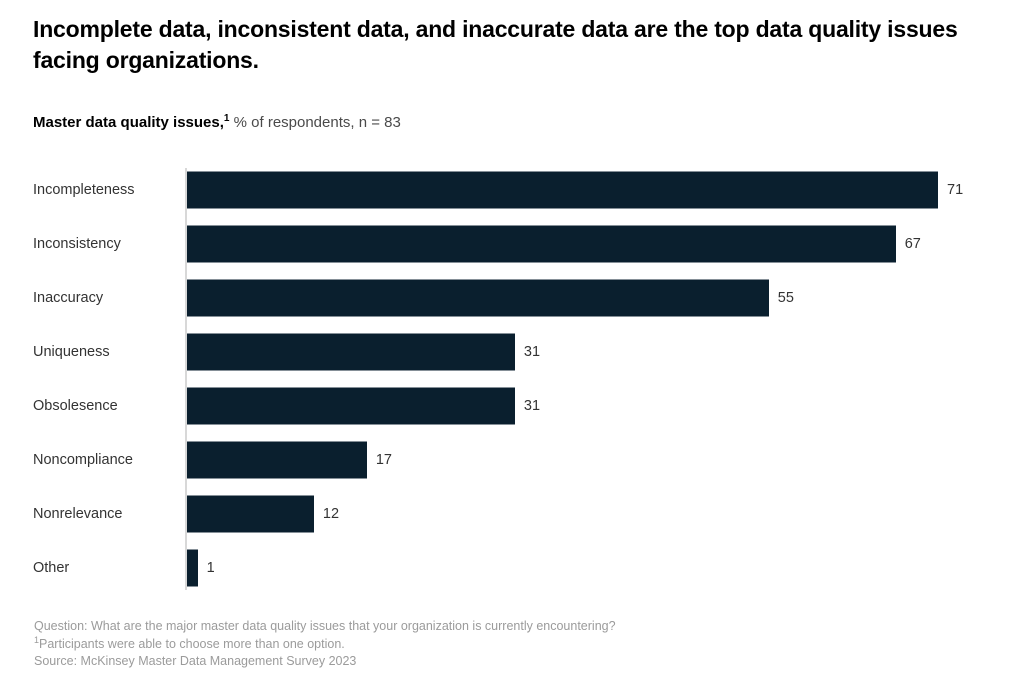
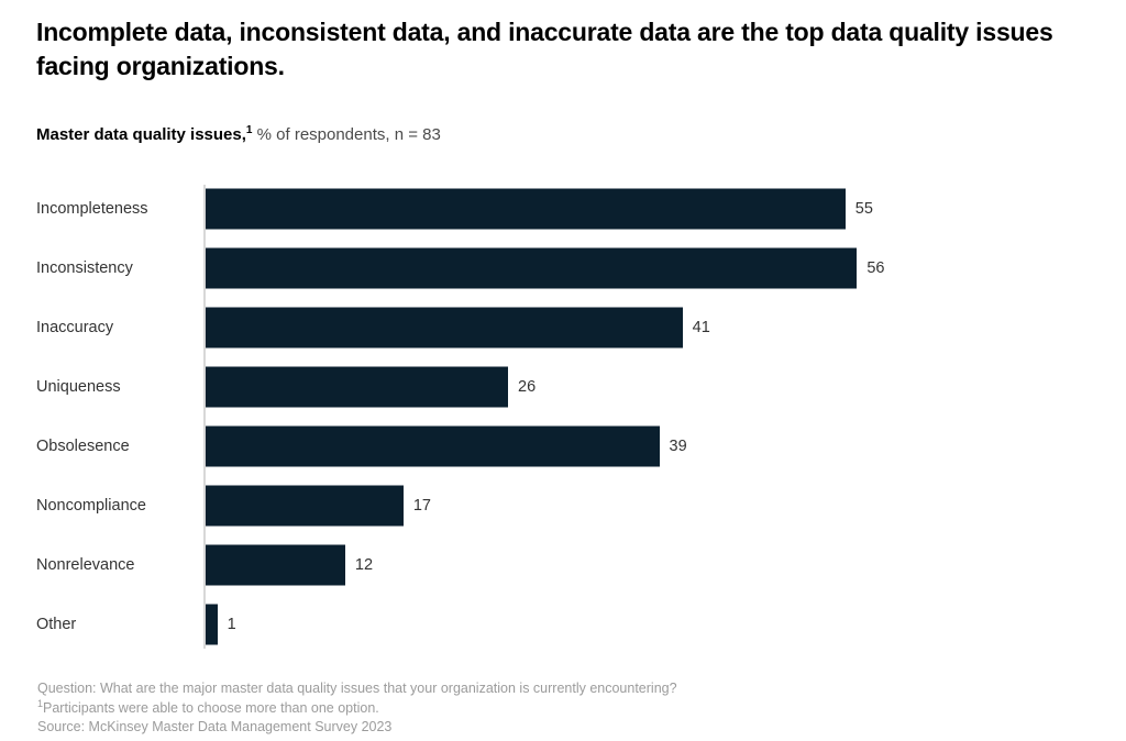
Incompleteness: 71 -> 55
Inconsistency: 67 -> 56
Inaccuracy: 55 -> 41
Uniqueness: 31 -> 26
Obsolesence: 31 -> 39
